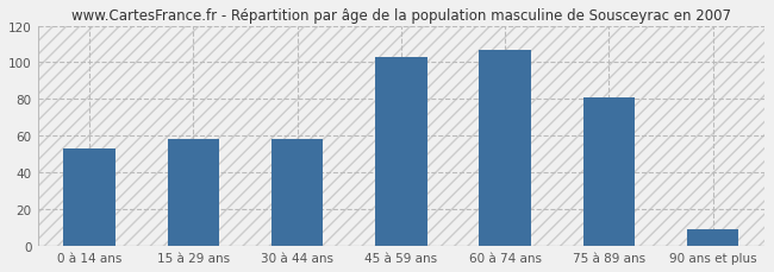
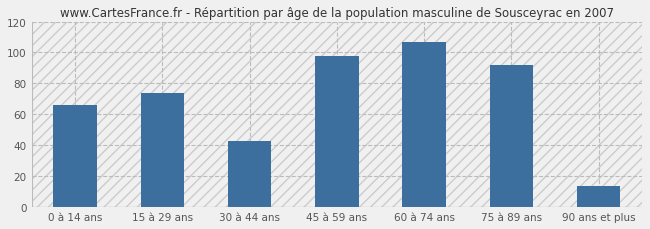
0 à 14 ans: 53 -> 66
15 à 29 ans: 58 -> 74
30 à 44 ans: 58 -> 43
45 à 59 ans: 103 -> 98
75 à 89 ans: 81 -> 92
90 ans et plus: 9 -> 14
